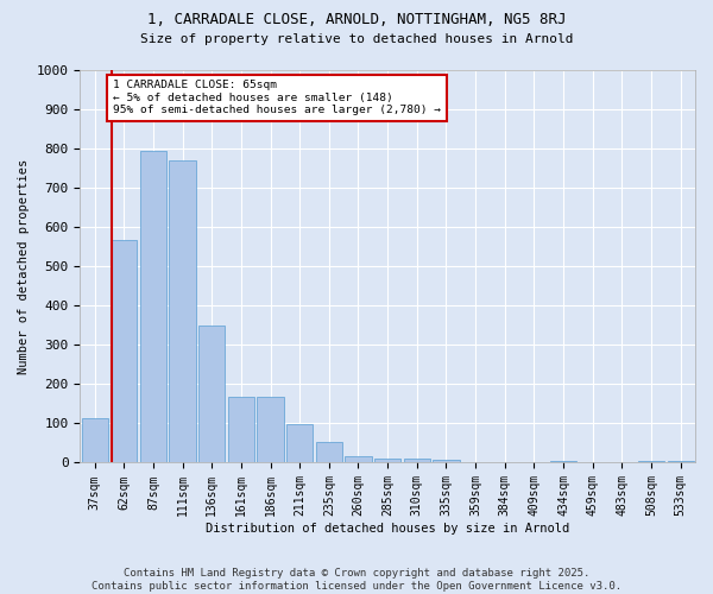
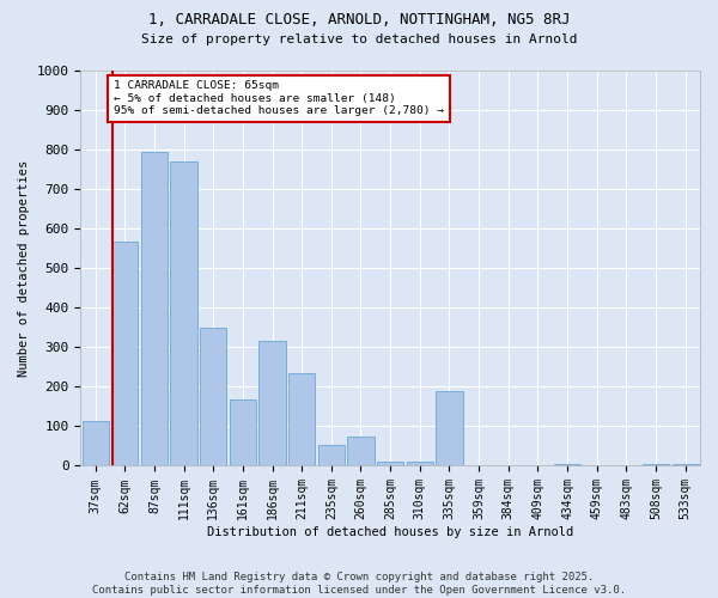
186sqm: 168 -> 315
211sqm: 97 -> 235
260sqm: 18 -> 75
335sqm: 8 -> 190
